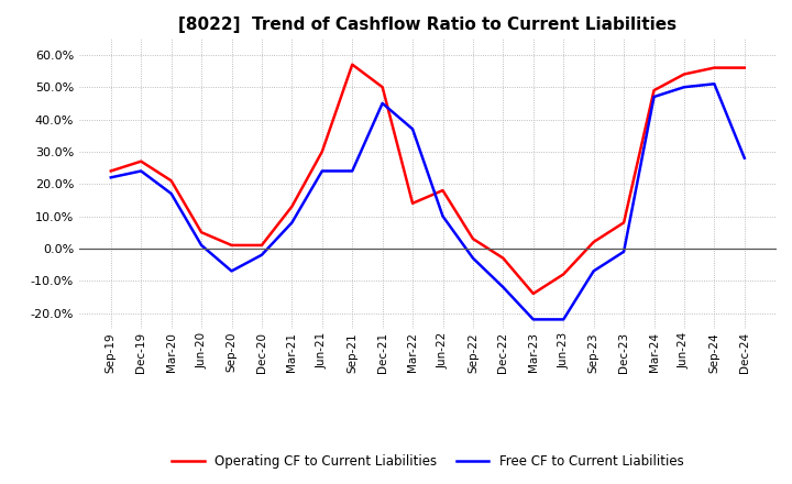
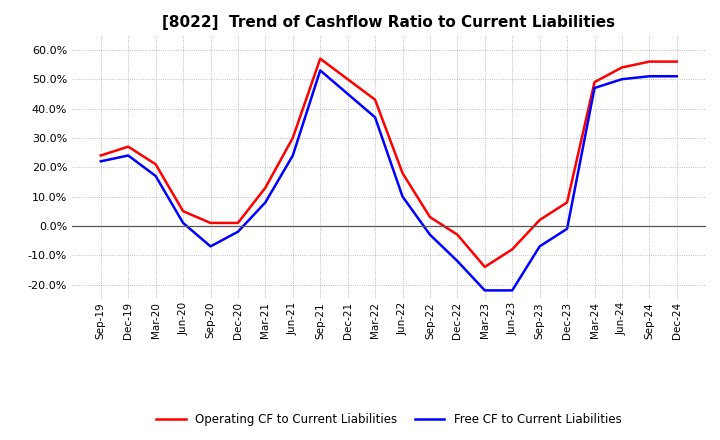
Free CF to Current Liabilities/Sep-21: 24% -> 53%
Operating CF to Current Liabilities/Mar-22: 14% -> 43%
Free CF to Current Liabilities/Dec-24: 28% -> 51%
